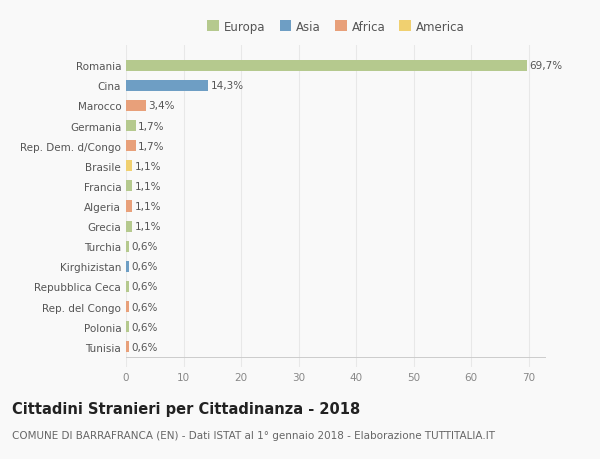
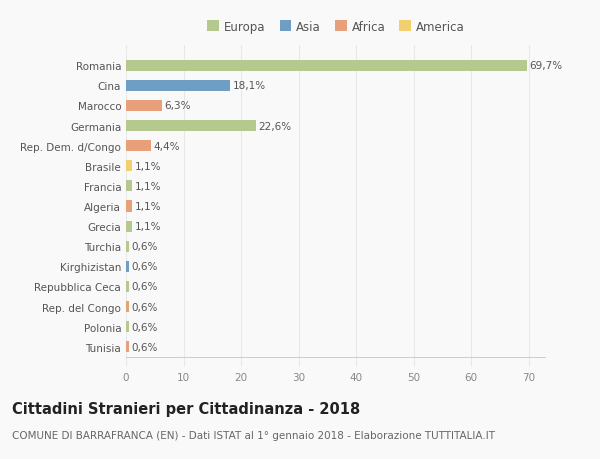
Cina: 14,3% -> 18,1%
Marocco: 3,4% -> 6,3%
Germania: 1,7% -> 22,6%
Rep. Dem. d/Congo: 1,7% -> 4,4%
